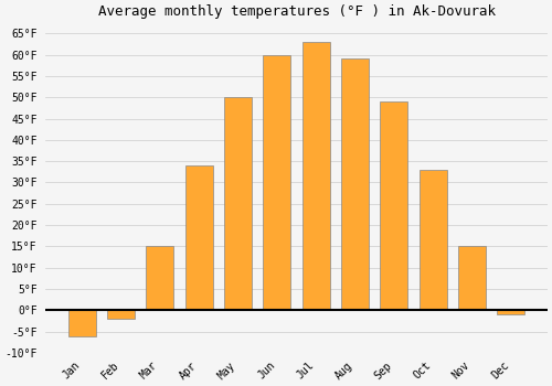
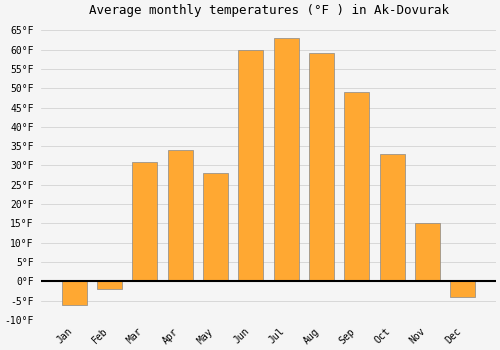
Mar: 15°F -> 31°F
May: 50°F -> 28°F
Dec: -1°F -> -4°F
